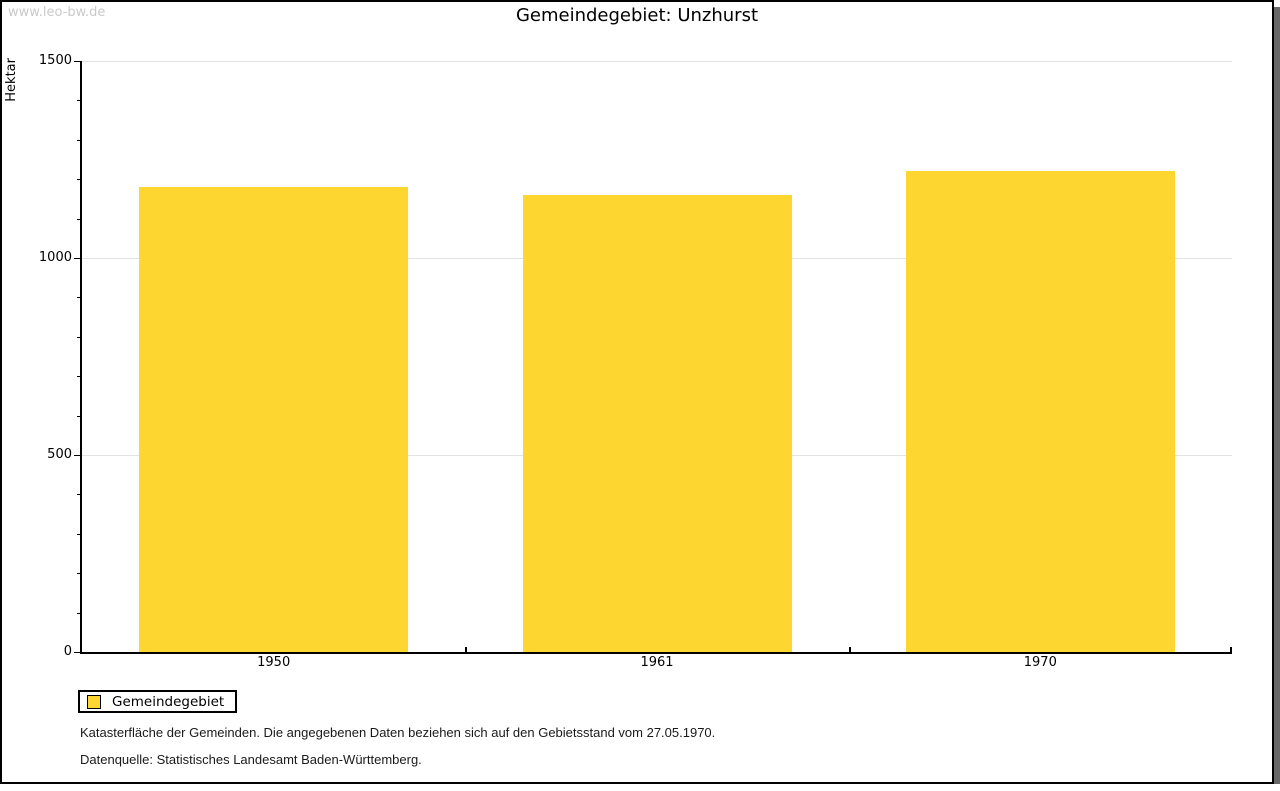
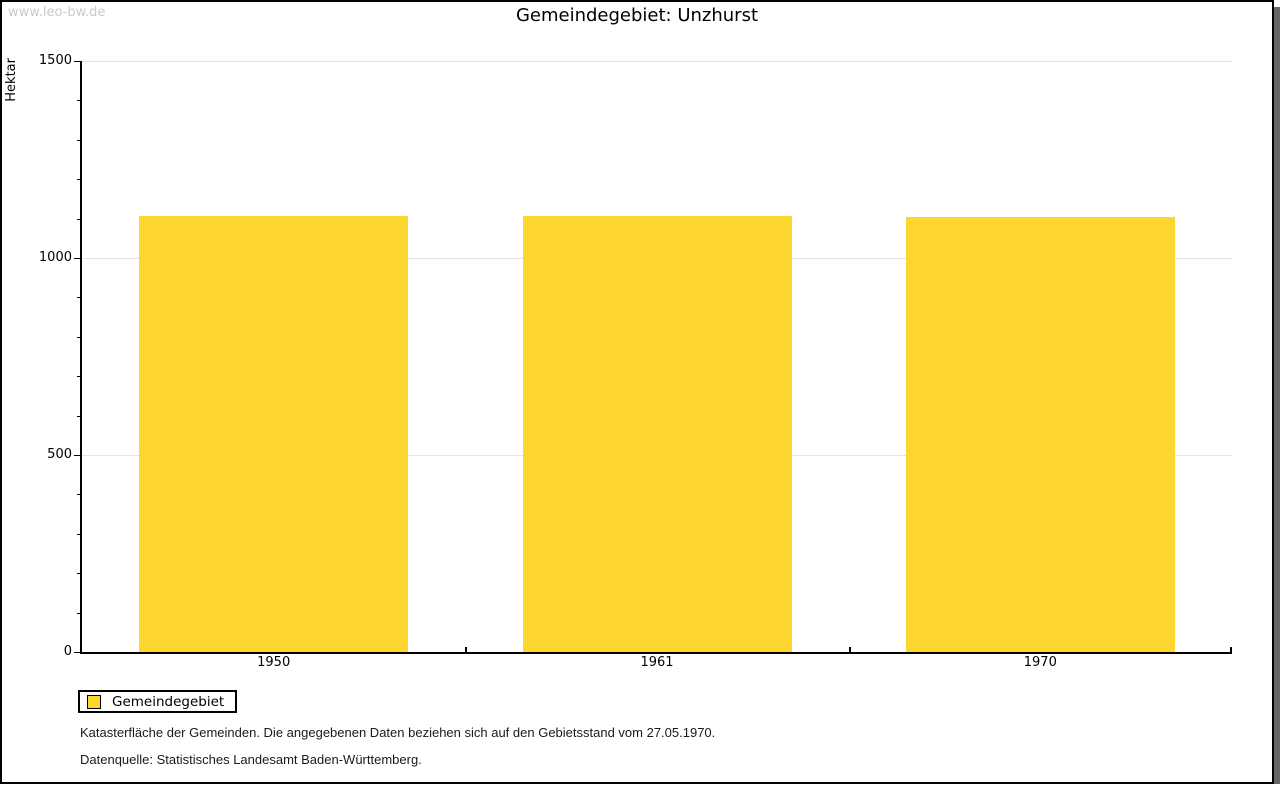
1950: 1180 -> 1110
1961: 1160 -> 1110
1970: 1220 -> 1100
